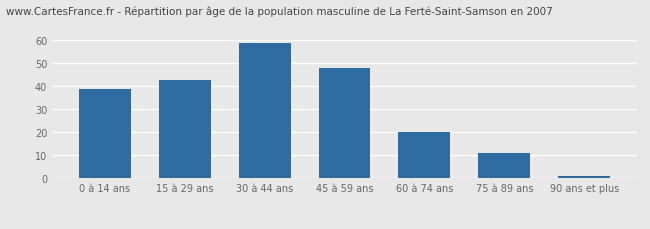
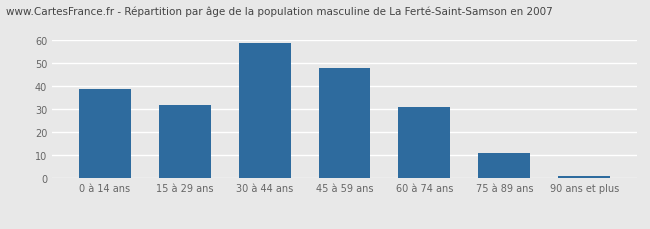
15 à 29 ans: 43 -> 32
60 à 74 ans: 20 -> 31
